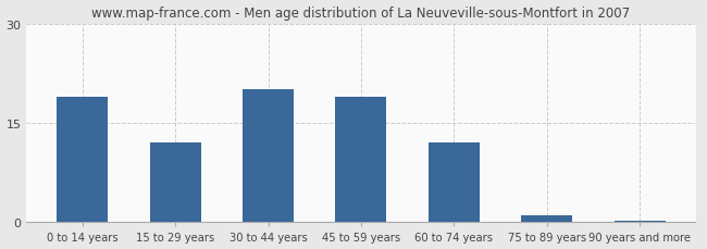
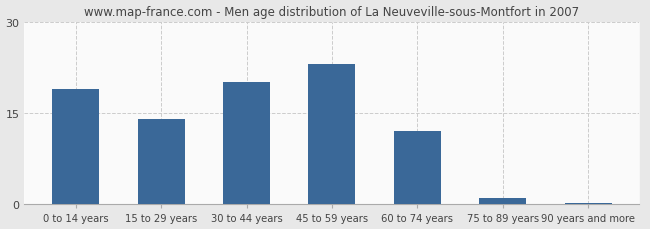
15 to 29 years: 12.0 -> 14.0
45 to 59 years: 19.0 -> 23.0
